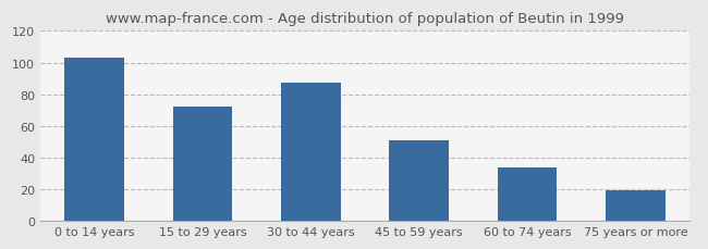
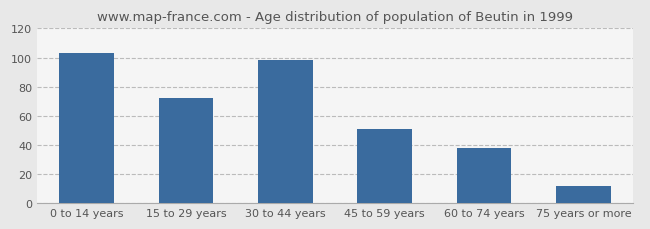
30 to 44 years: 87 -> 98
60 to 74 years: 34 -> 38
75 years or more: 19 -> 12
